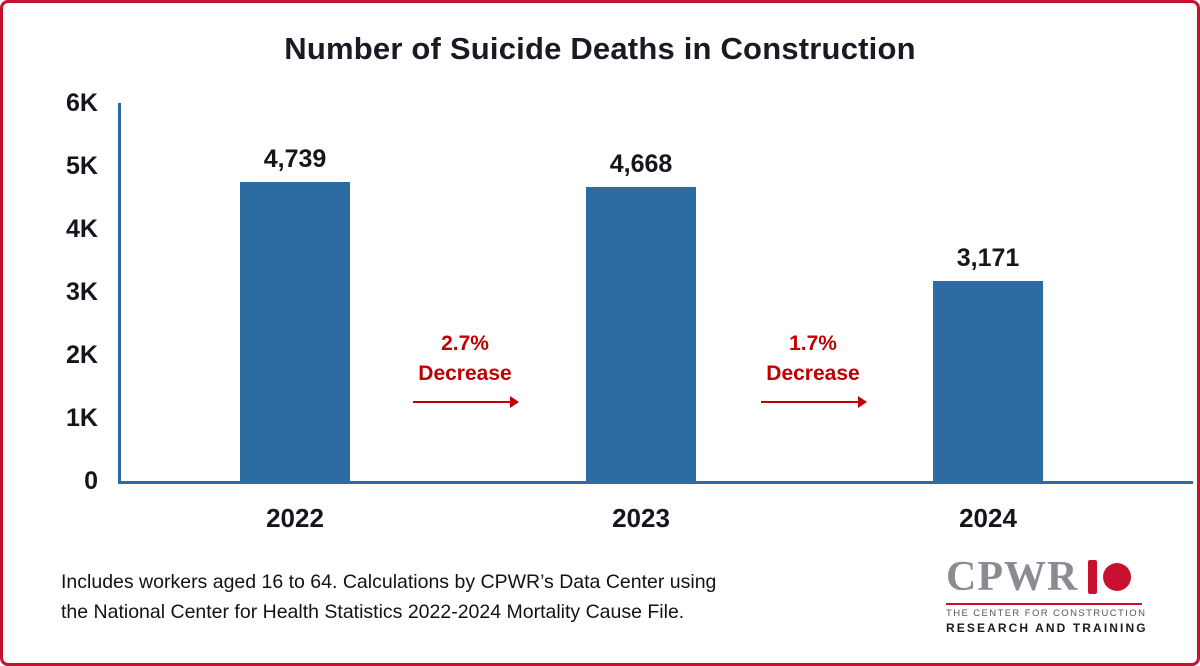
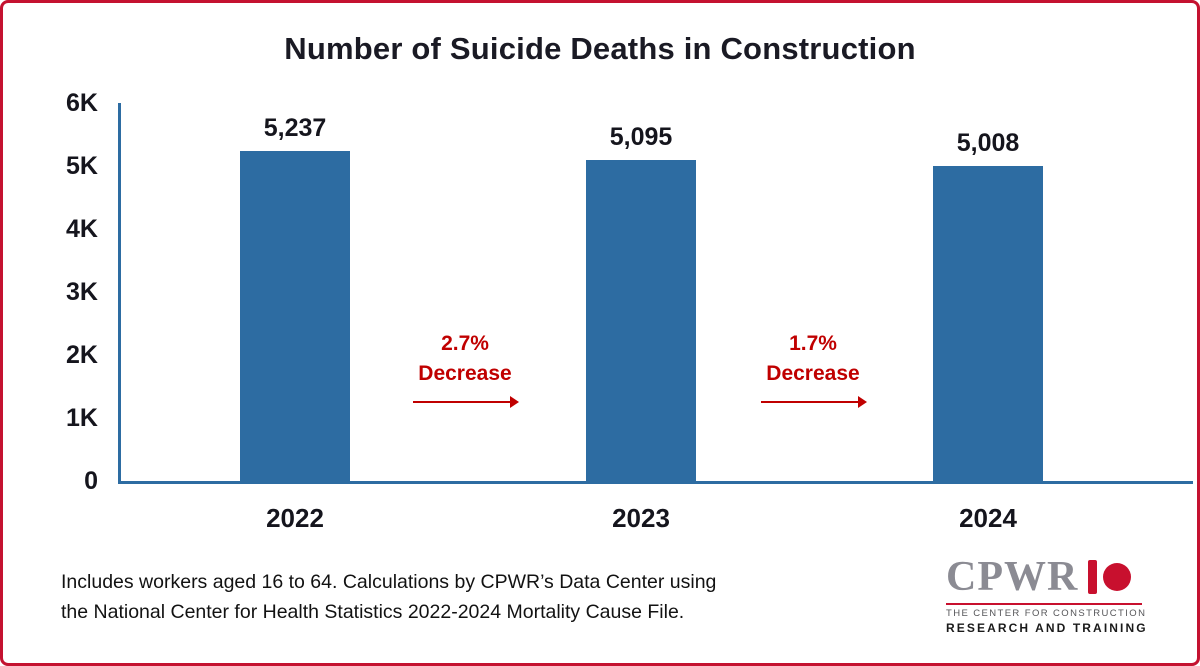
2022: 4,739 -> 5,237
2023: 4,668 -> 5,095
2024: 3,171 -> 5,008
